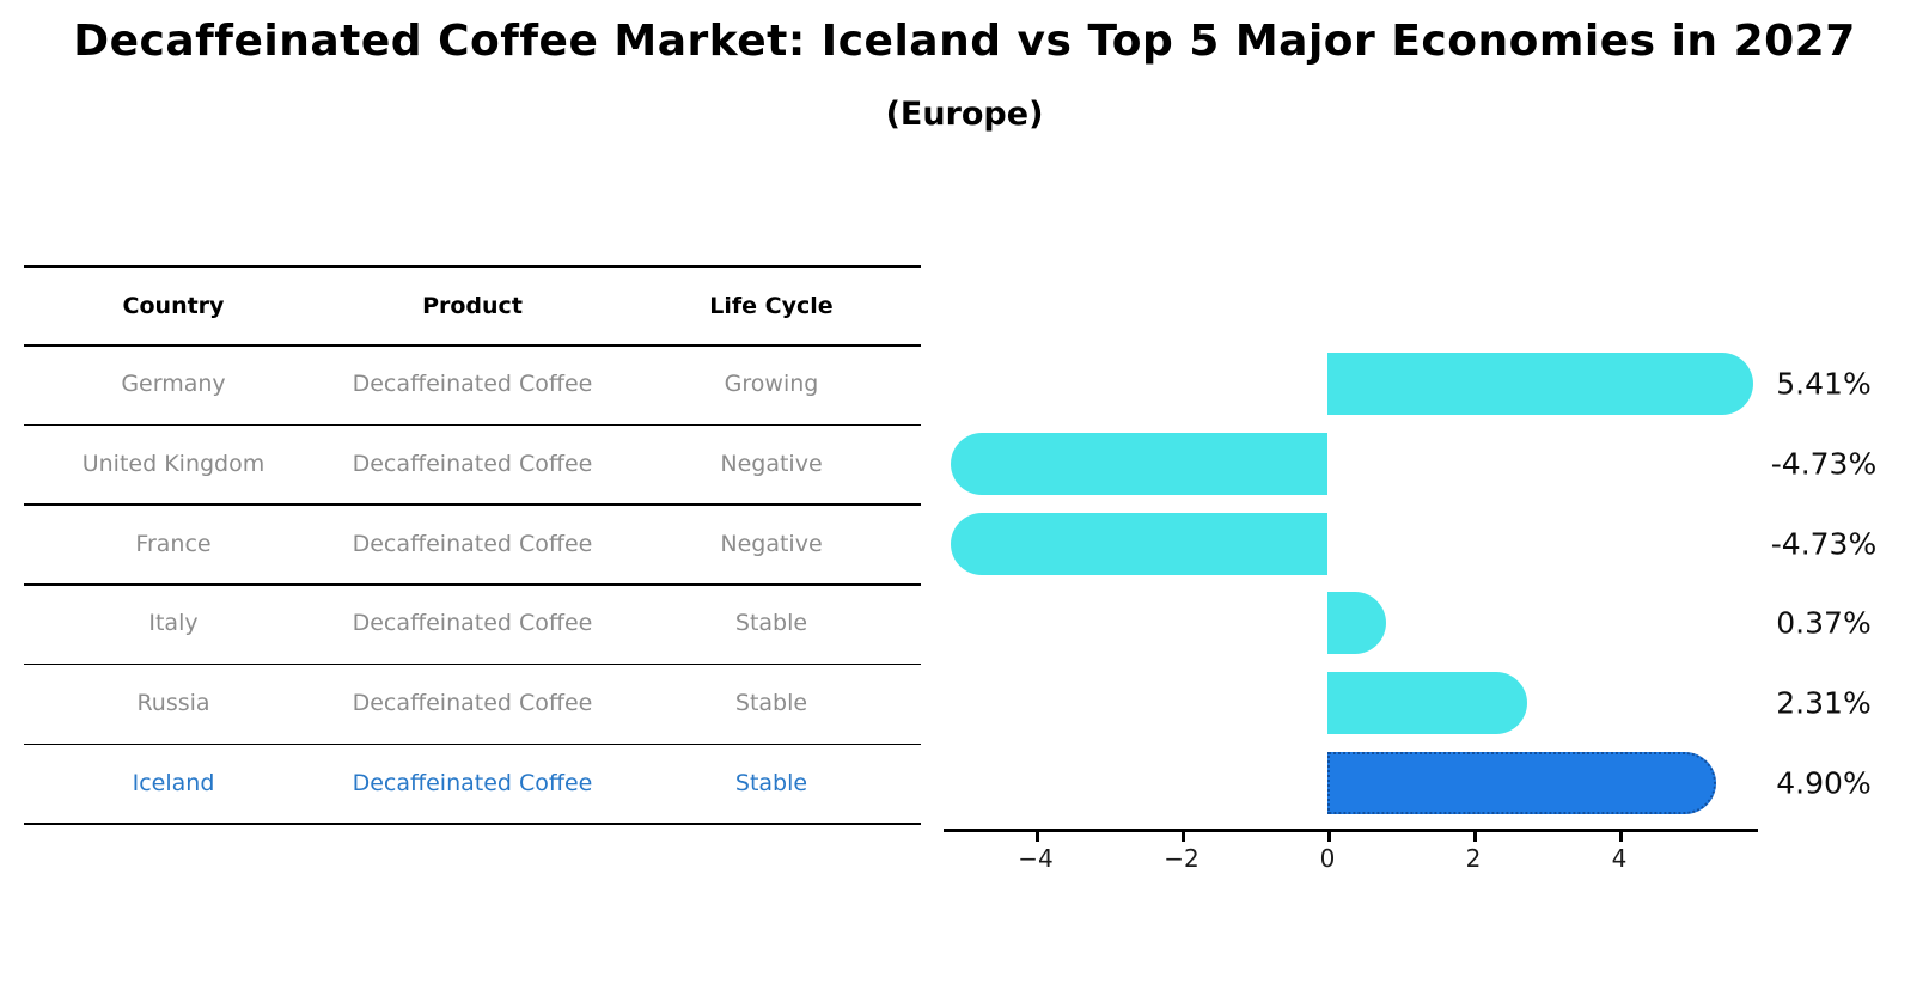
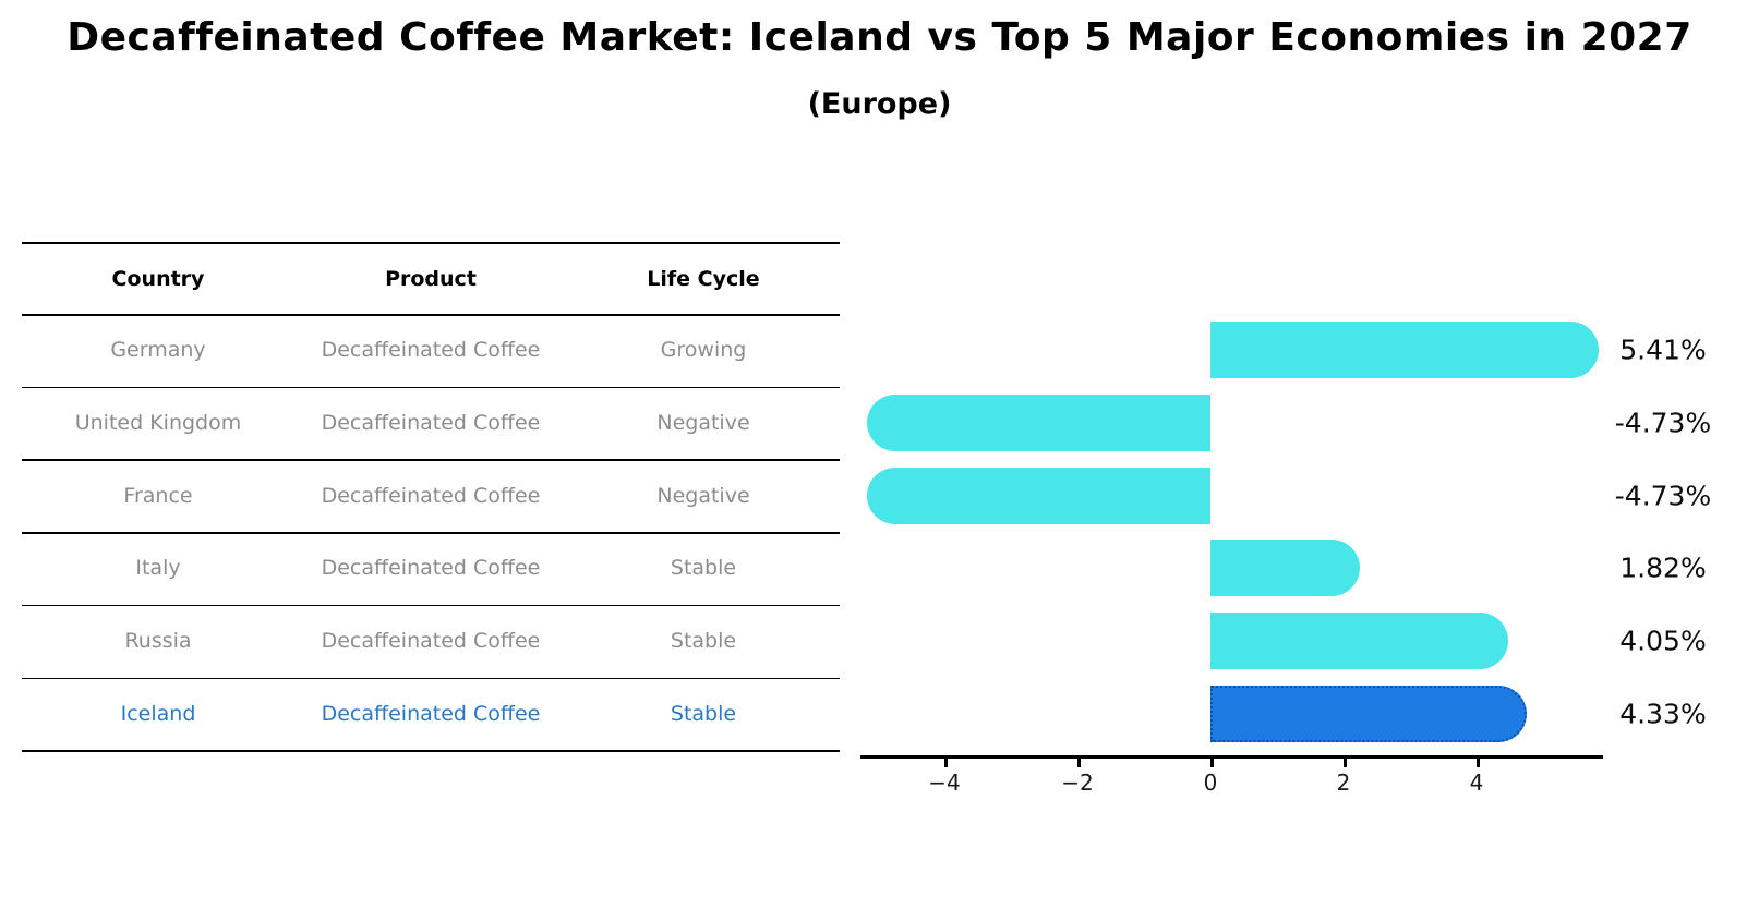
Italy: 0.37% -> 1.82%
Russia: 2.31% -> 4.05%
Iceland: 4.90% -> 4.33%
